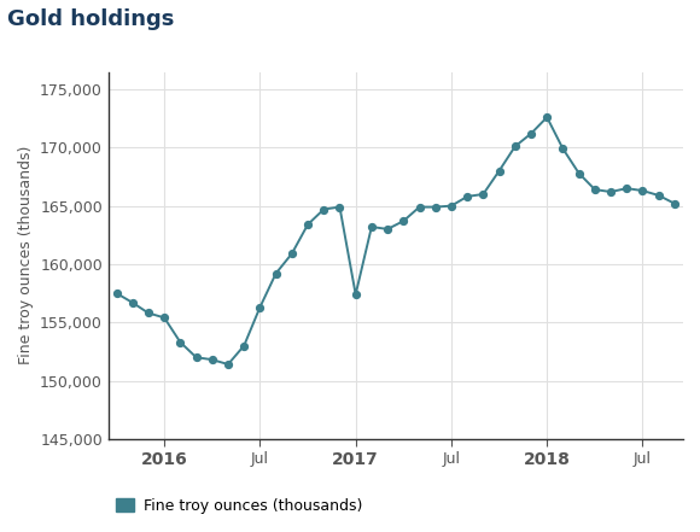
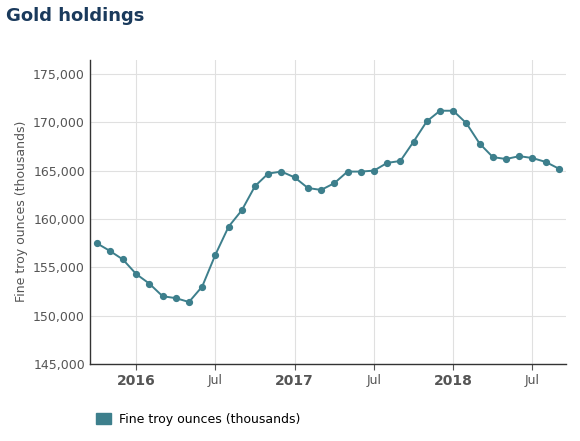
2016: 155,400 -> 154,300
2017: 157,400 -> 164,300
2018: 172,600 -> 171,200
